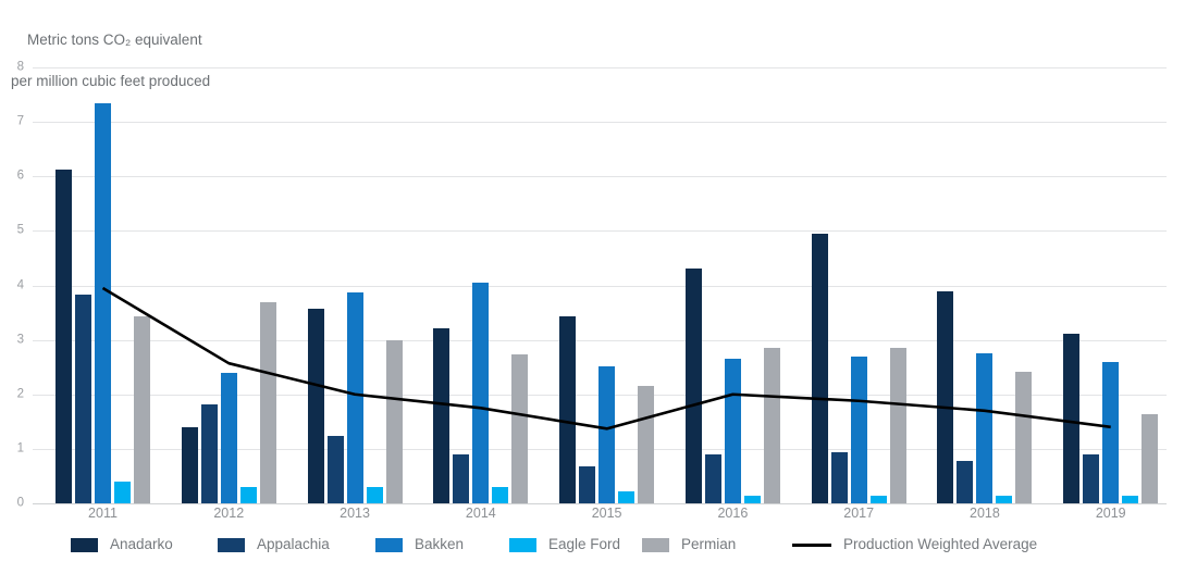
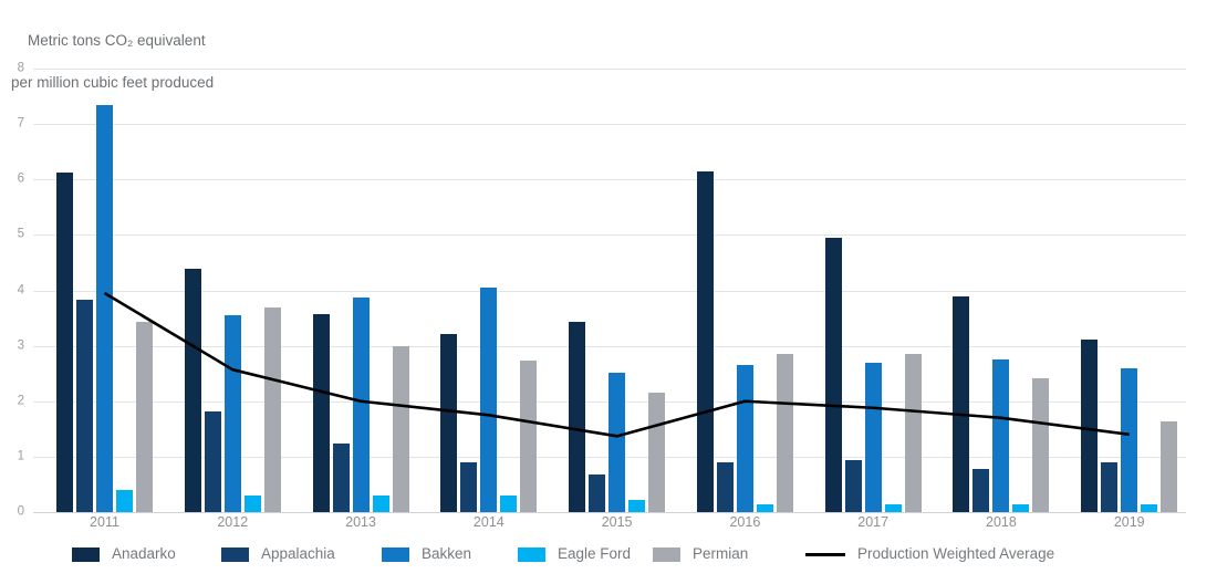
Anadarko/2012: 1.4 -> 4.4
Bakken/2012: 2.4 -> 3.6
Anadarko/2016: 4.3 -> 6.1
